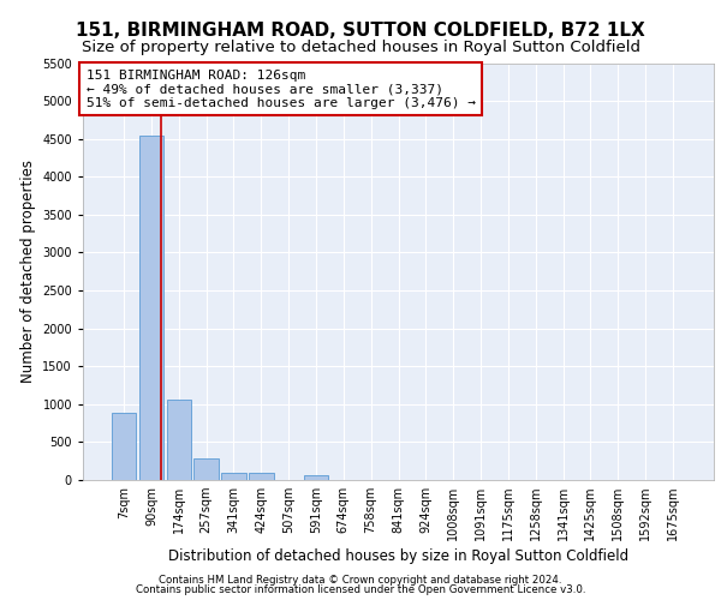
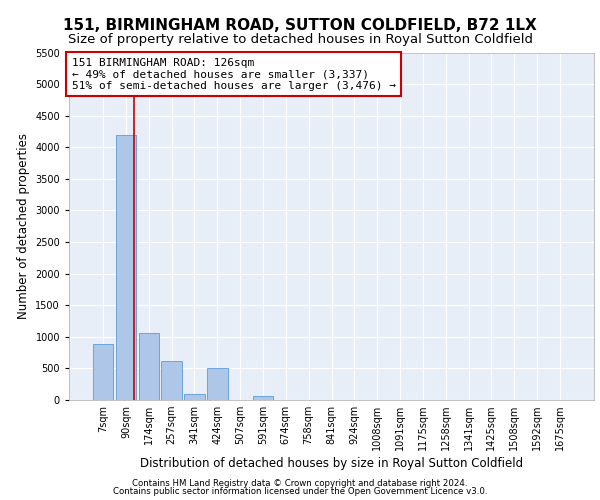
90sqm: 4550 -> 4200
257sqm: 290 -> 620
424sqm: 90 -> 500
